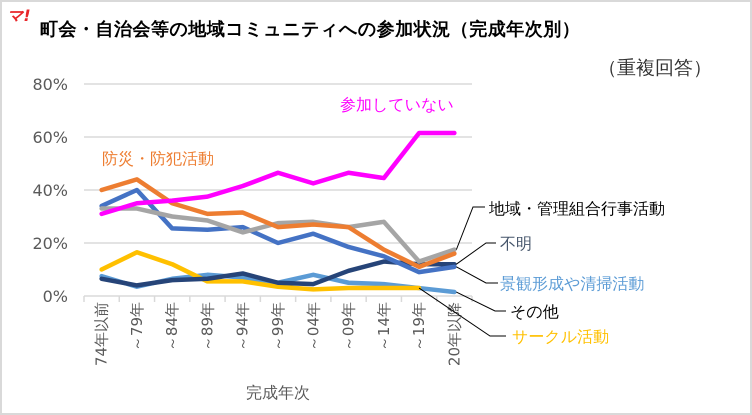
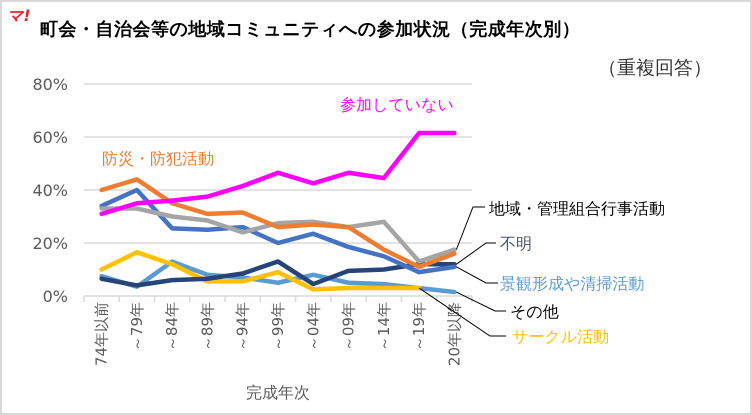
その他/～84年: 6% -> 13%
不明/～99年: 5% -> 13%
サークル活動/～99年: 4% -> 9%
不明/～14年: 13% -> 10%
